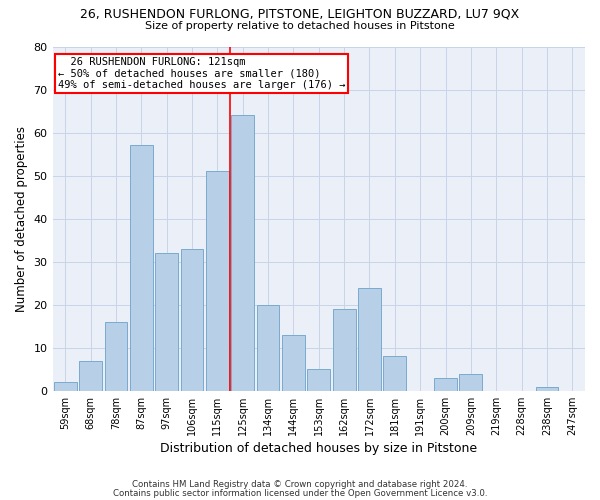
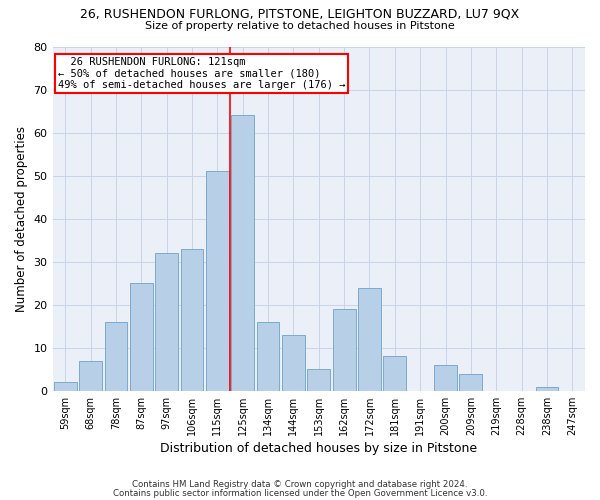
87sqm: 57 -> 25
134sqm: 20 -> 16
200sqm: 3 -> 6
